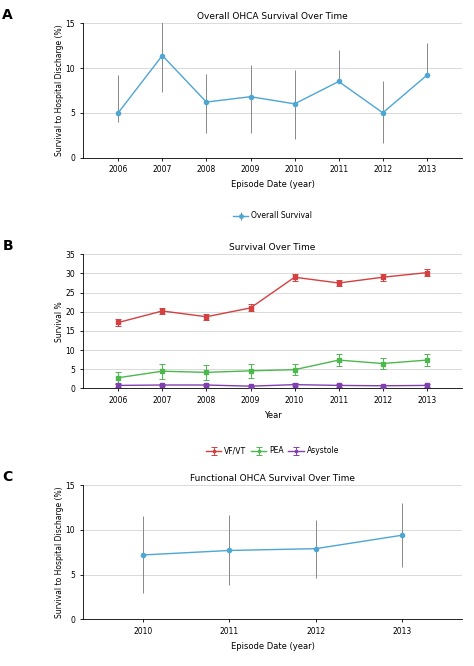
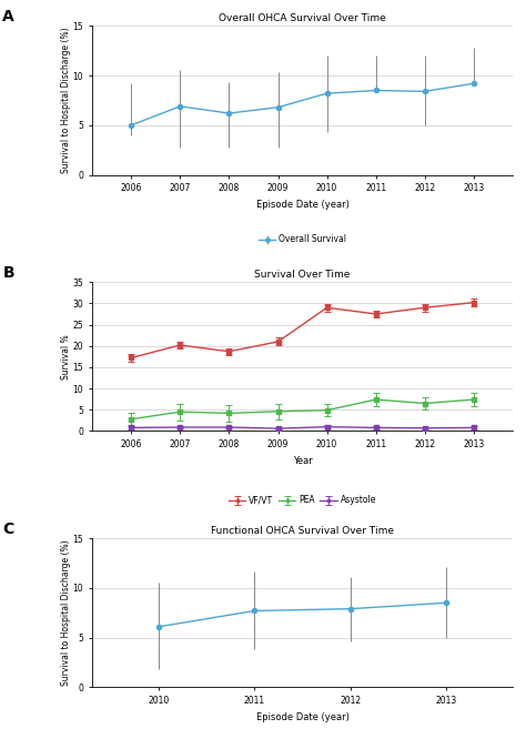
Overall OHCA Survival Over Time/2007: 11.4 -> 6.9
Overall OHCA Survival Over Time/2010: 6.0 -> 8.2
Overall OHCA Survival Over Time/2012: 5.0 -> 8.4
Functional OHCA Survival Over Time/2010: 7.2 -> 6.1
Functional OHCA Survival Over Time/2013: 9.4 -> 8.5
